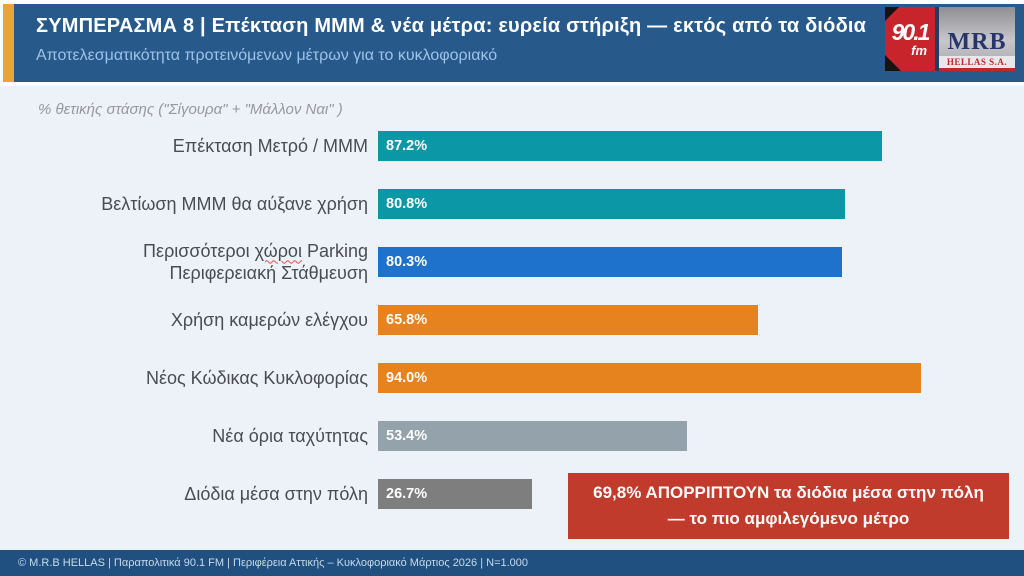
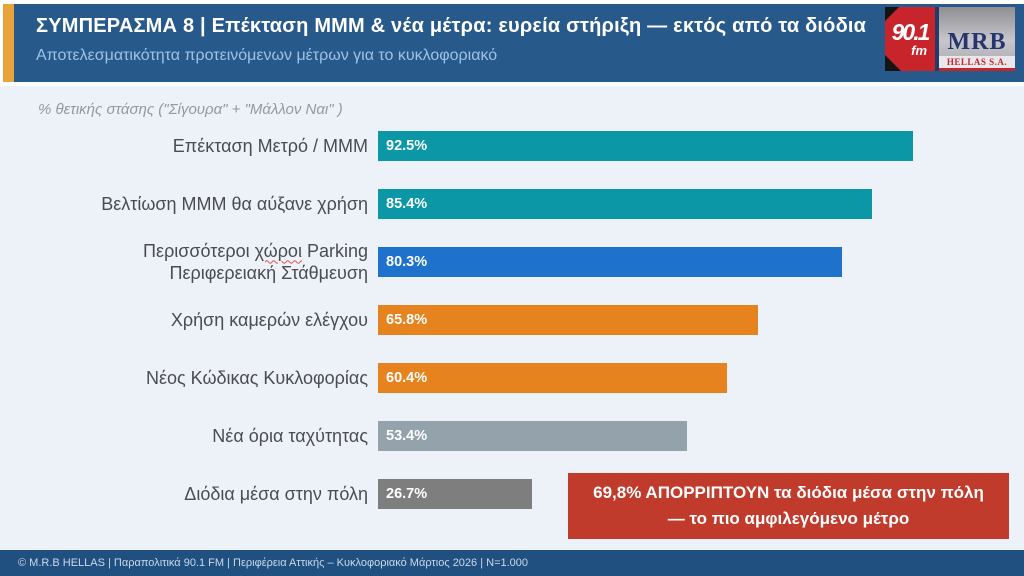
Επέκταση Μετρό / ΜΜΜ: 87.2% -> 92.5%
Βελτίωση ΜΜΜ θα αύξανε χρήση: 80.8% -> 85.4%
Νέος Κώδικας Κυκλοφορίας: 94.0% -> 60.4%
